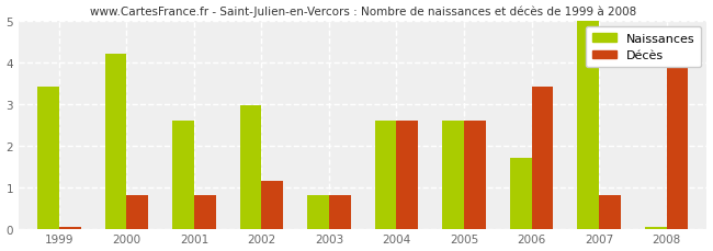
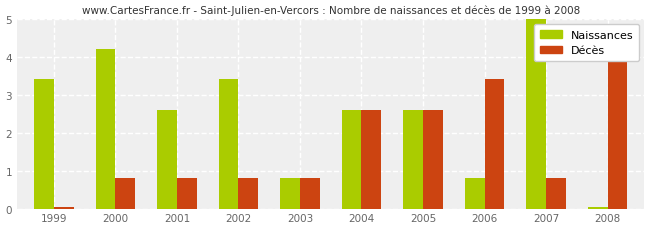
Naissances/2002: 2.95 -> 3.40
Décès/2002: 1.15 -> 0.80
Naissances/2006: 1.70 -> 0.80
